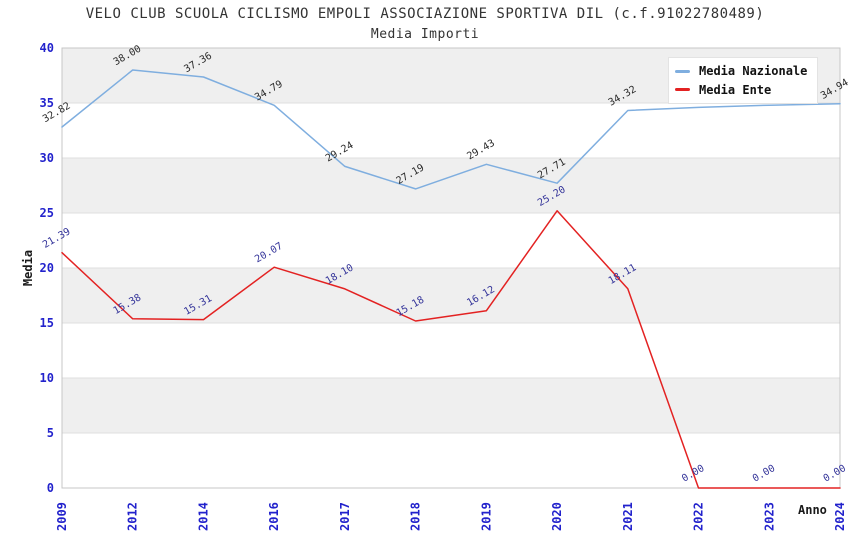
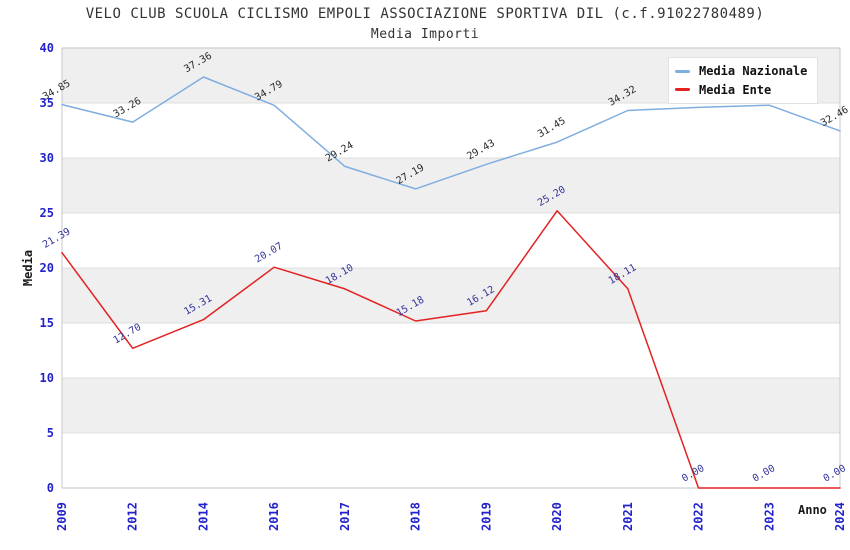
Media Nazionale/2009: 32.82 -> 34.85
Media Nazionale/2012: 38.00 -> 33.26
Media Ente/2012: 15.38 -> 12.70
Media Nazionale/2020: 27.71 -> 31.45
Media Nazionale/2024: 34.94 -> 32.46
